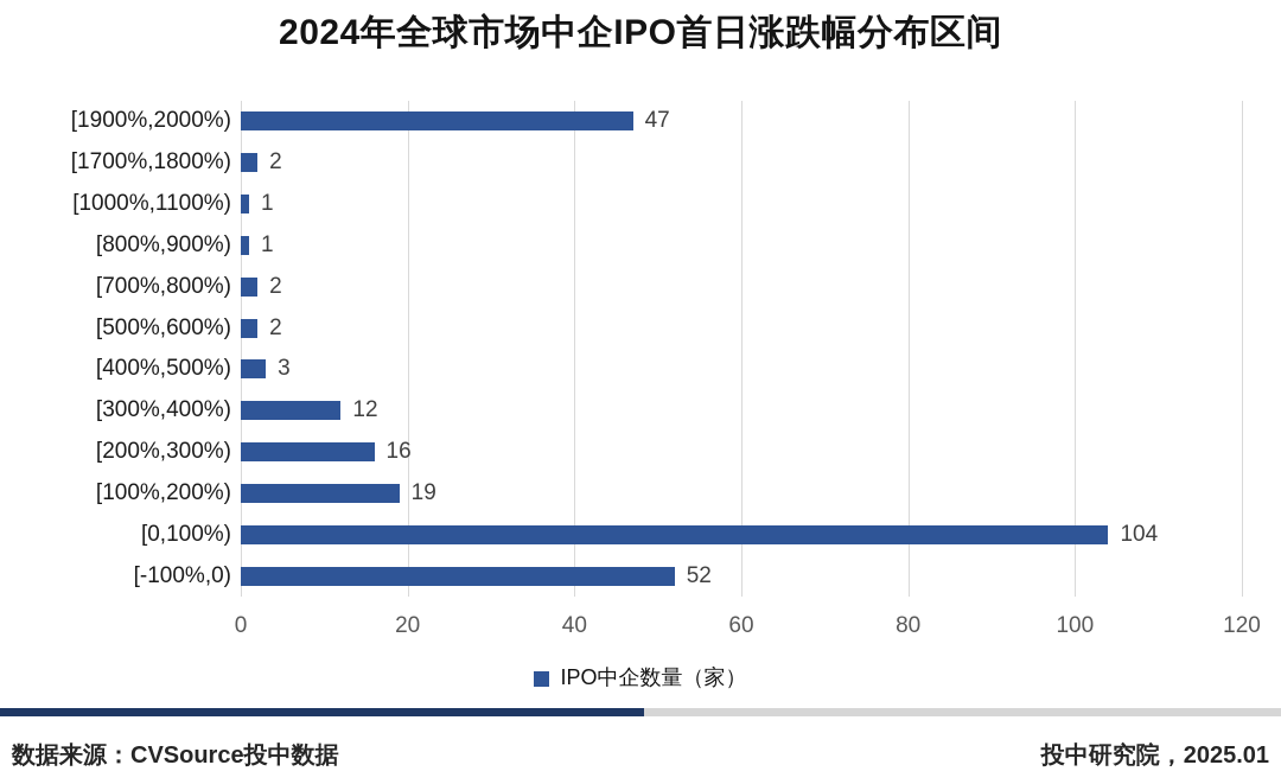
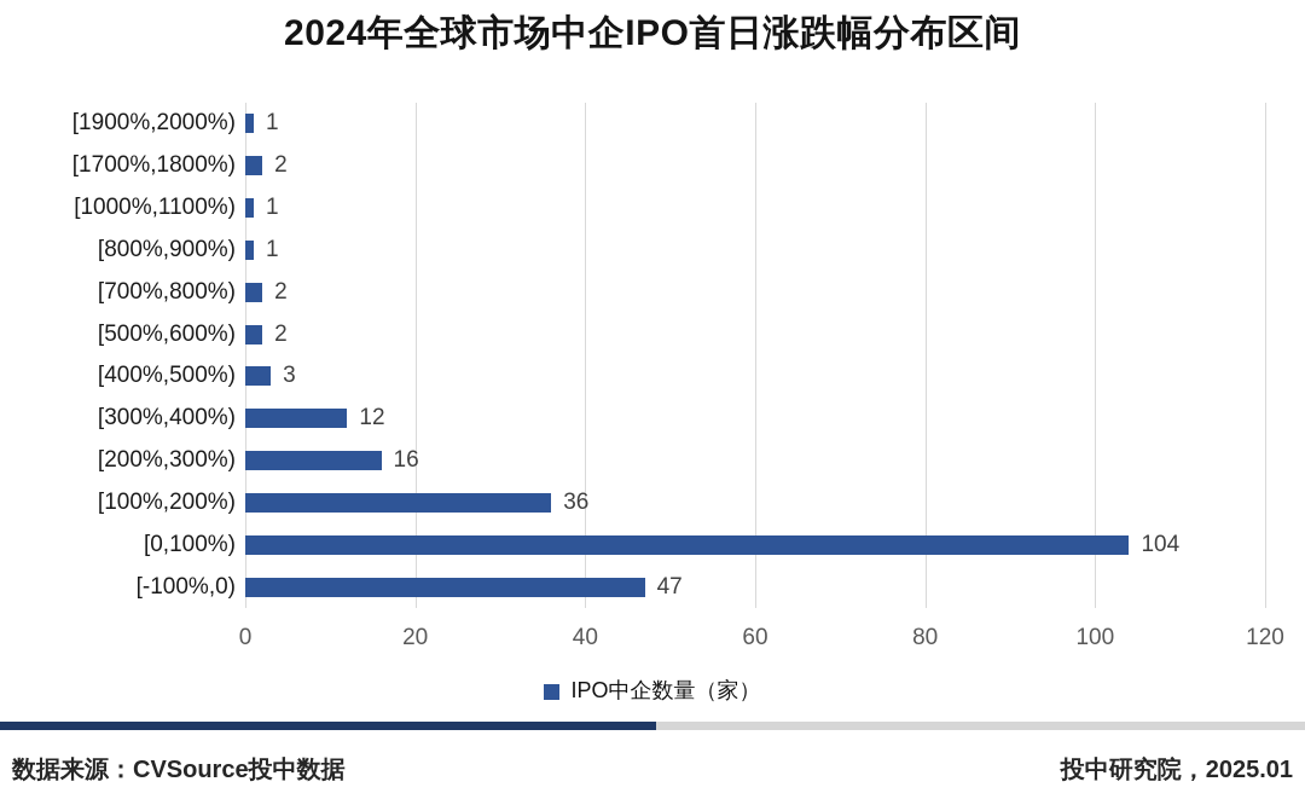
[1900%,2000%): 47 -> 1
[100%,200%): 19 -> 36
[-100%,0): 52 -> 47
